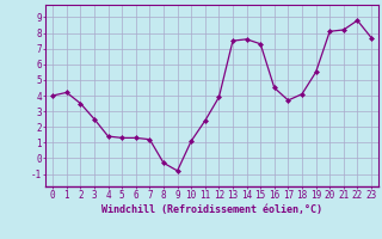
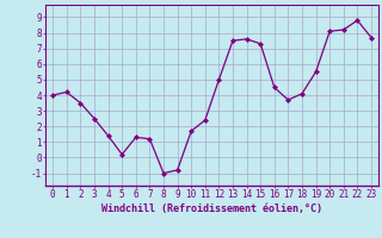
5: 1.3 -> 0.2
8: -0.3 -> -1.0
10: 1.1 -> 1.7
12: 3.9 -> 5.0
